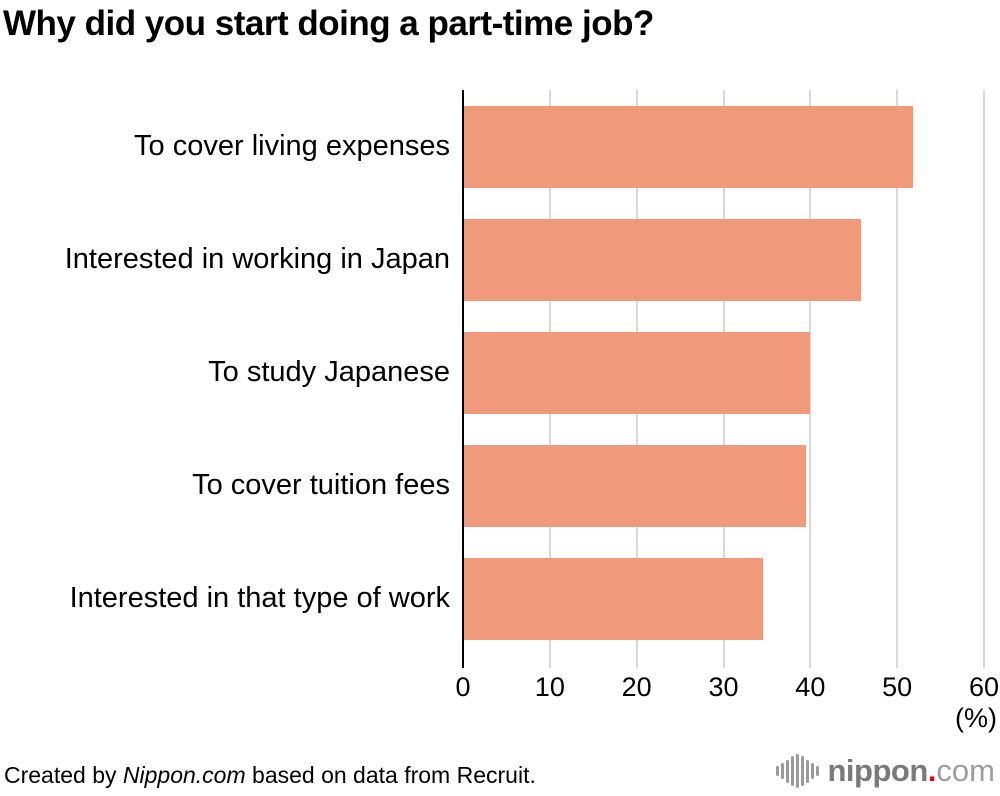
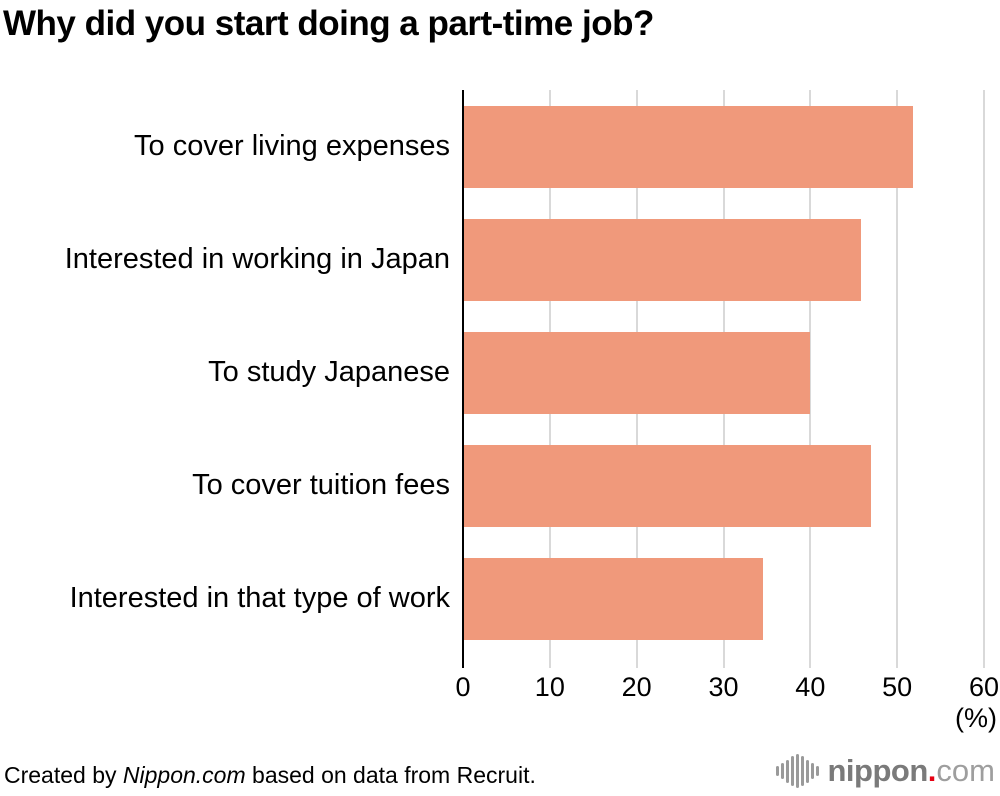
To cover tuition fees: 40 -> 47
